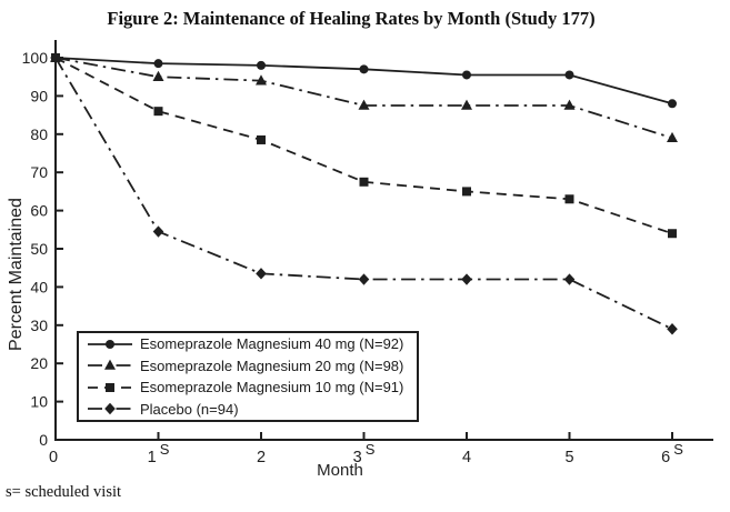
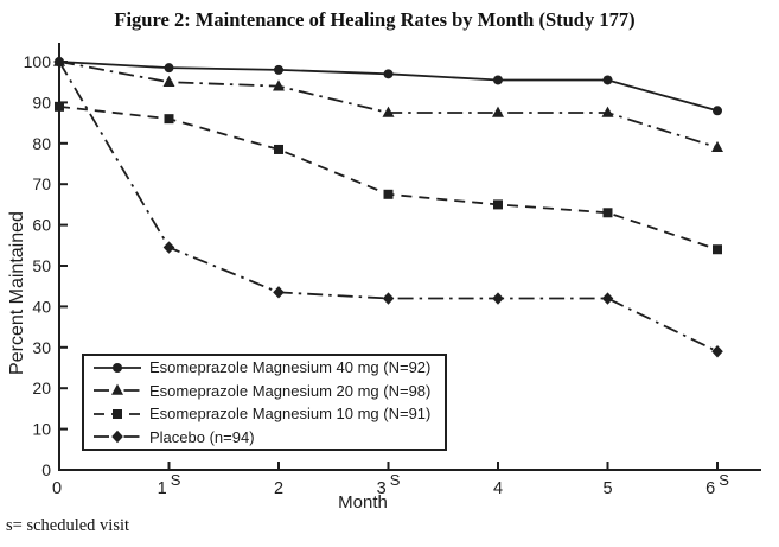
Esomeprazole Magnesium 10 mg (N=91)/0: 100 -> 89
